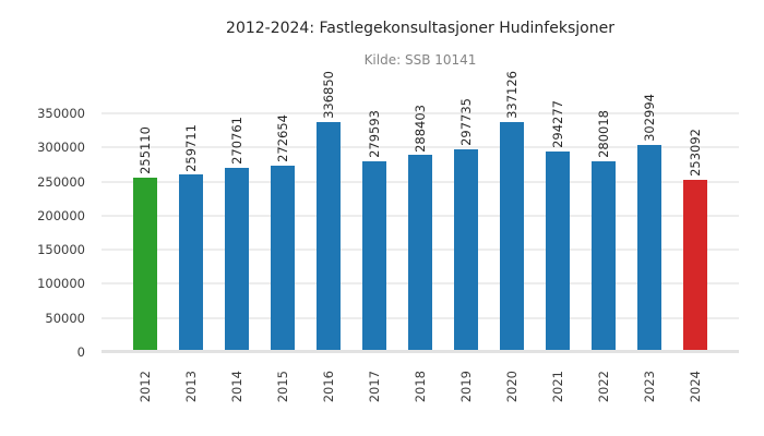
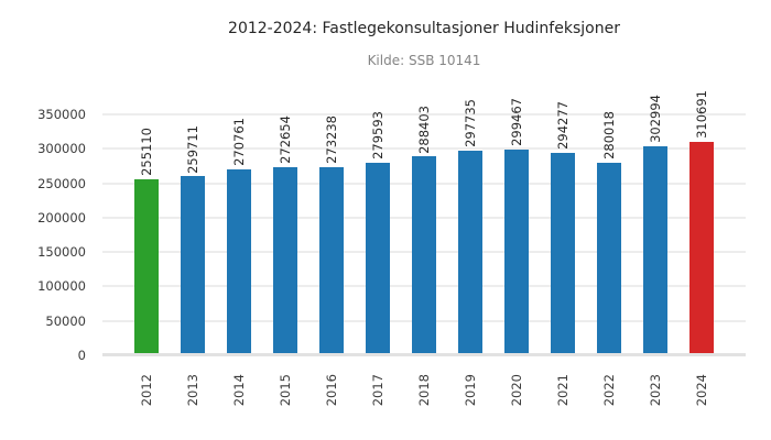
2016: 336850 -> 273238
2020: 337126 -> 299467
2024: 253092 -> 310691
